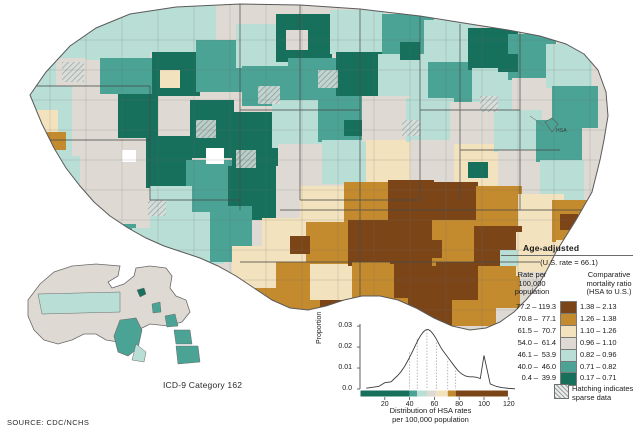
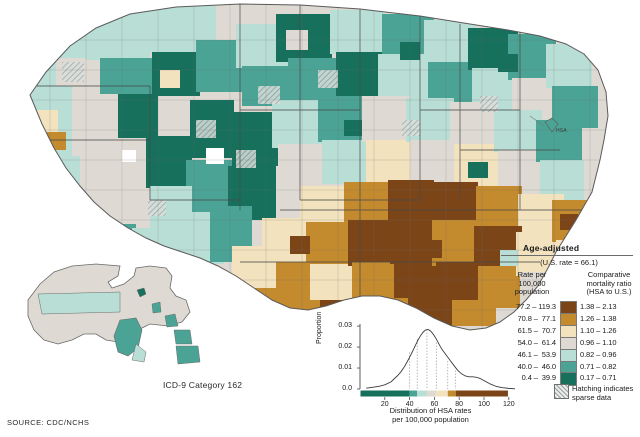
20: 0.003 -> 0.002
100: 0.016 -> 0.004
